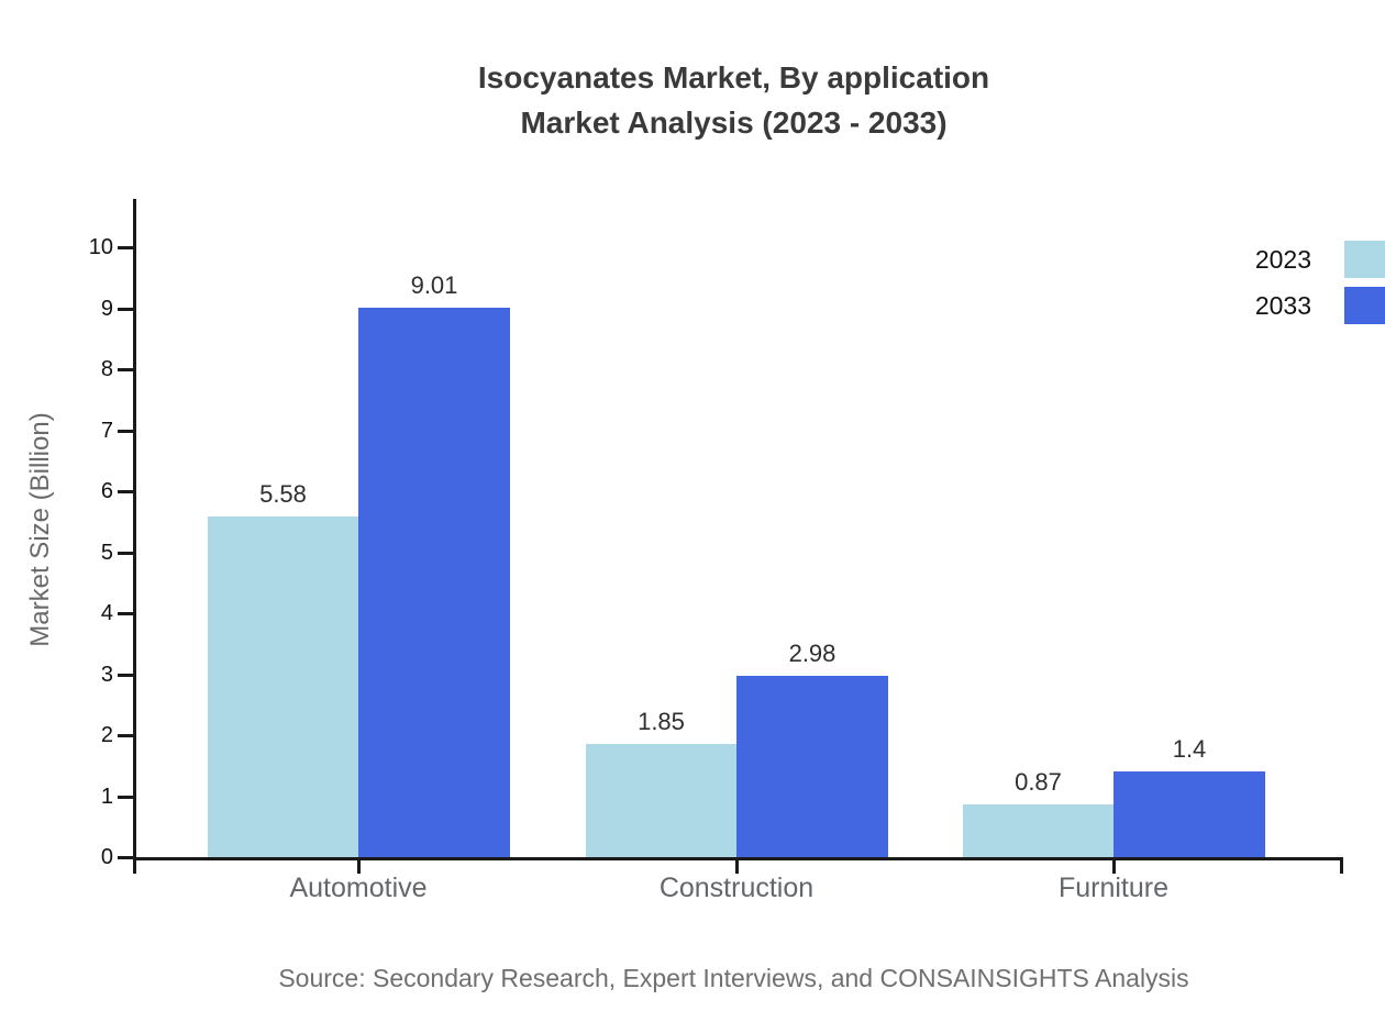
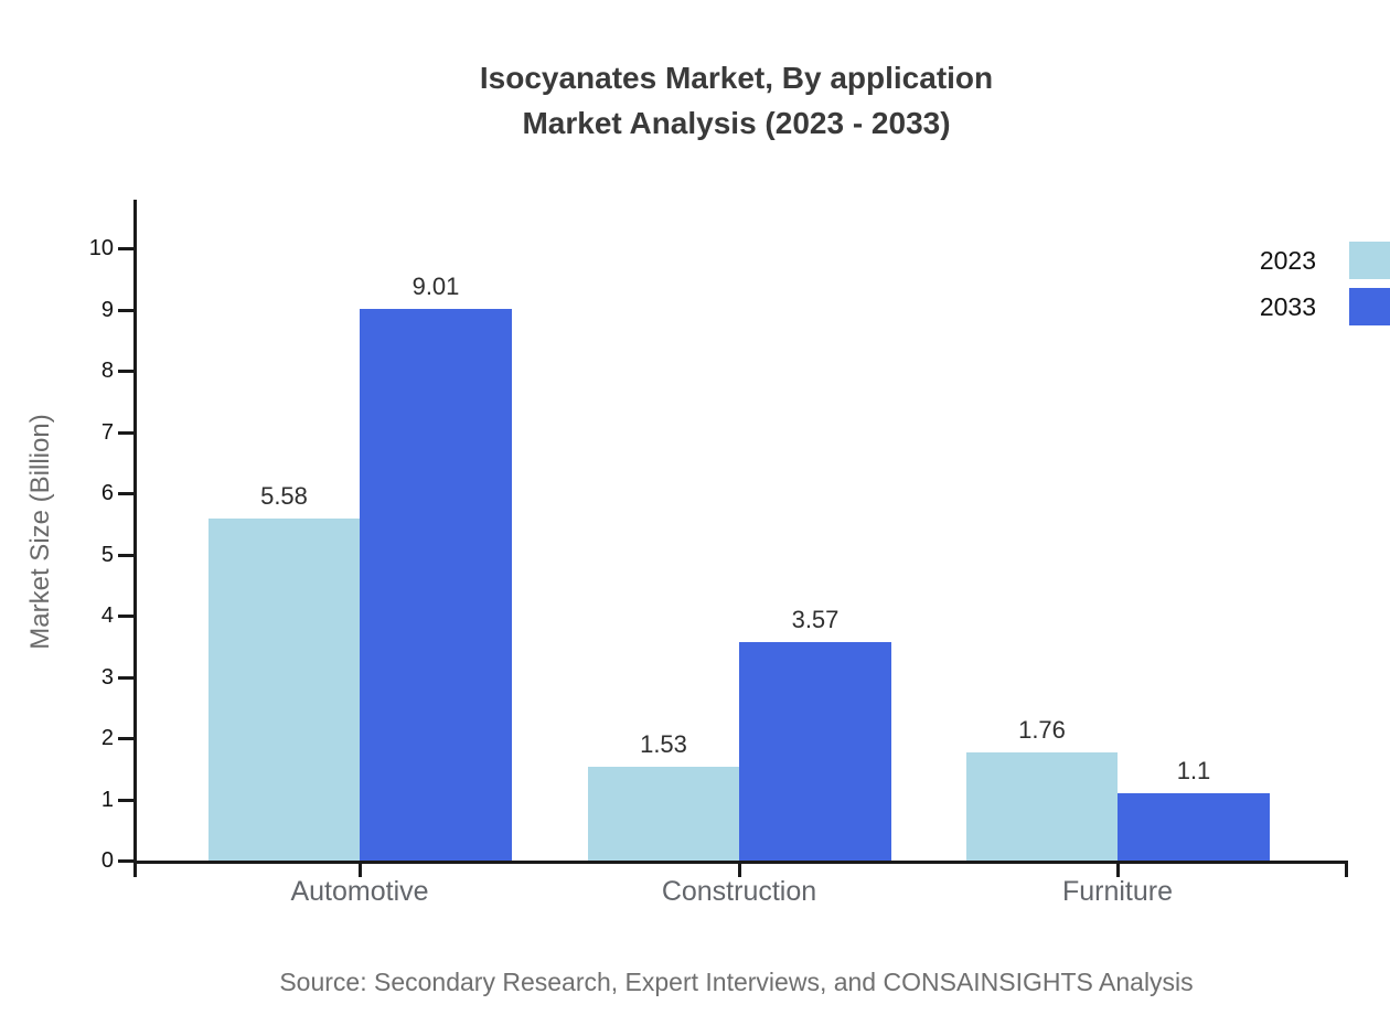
2023/Construction: 1.85 -> 1.53
2033/Construction: 2.98 -> 3.57
2023/Furniture: 0.87 -> 1.76
2033/Furniture: 1.4 -> 1.1
